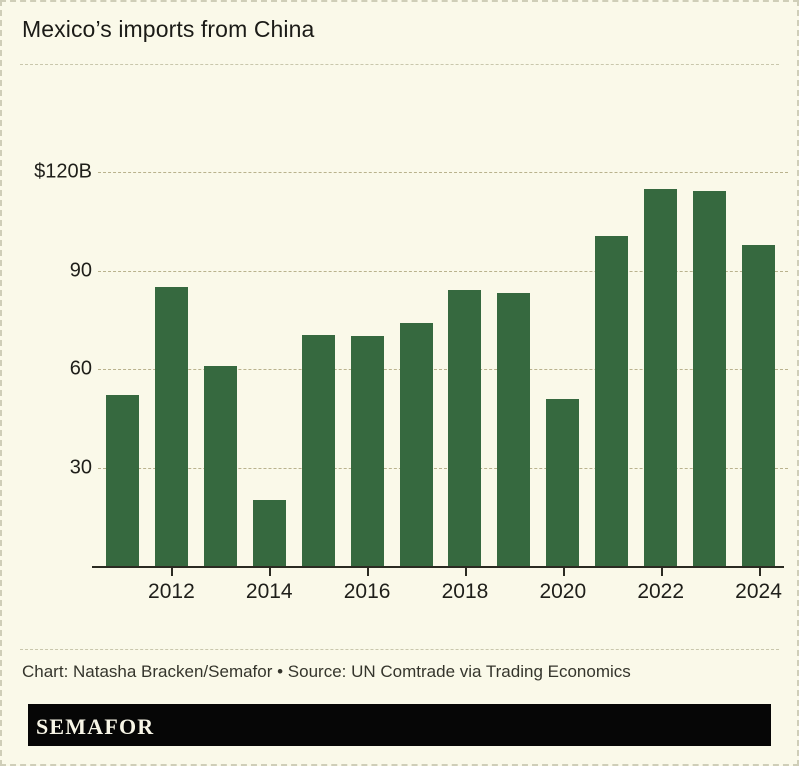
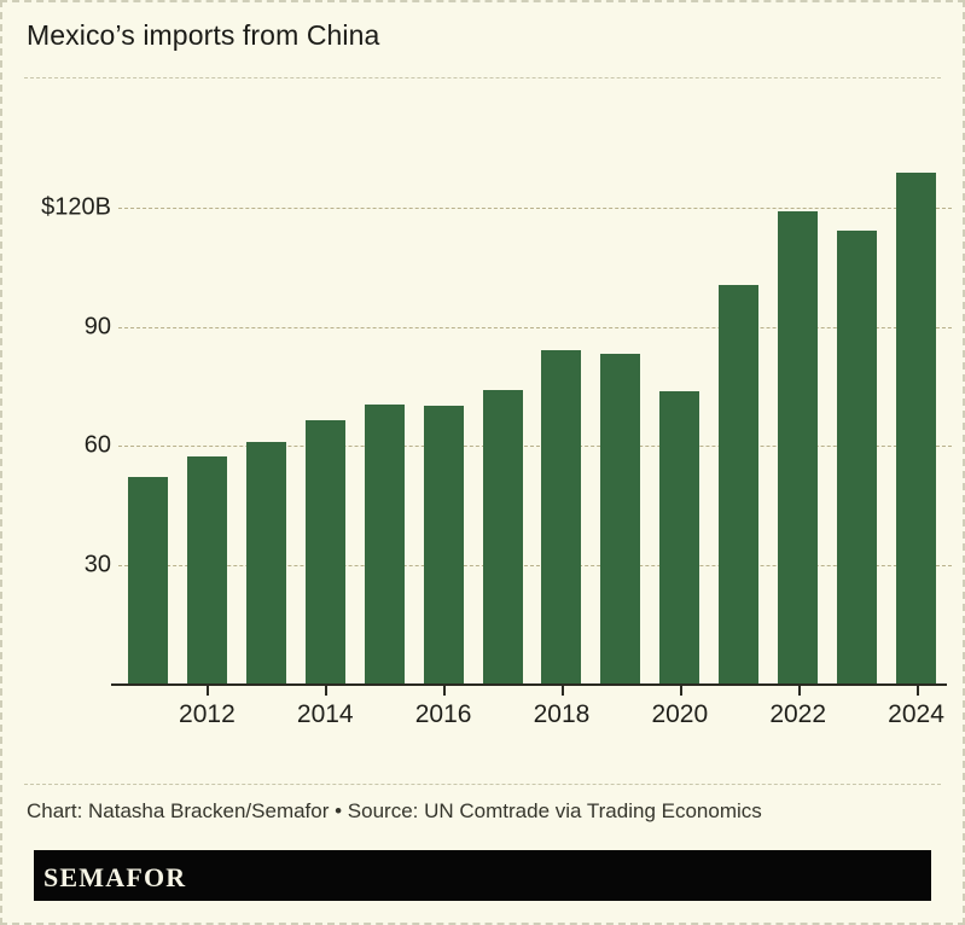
2012: $85B -> $57B
2014: $20B -> $66B
2020: $51B -> $74B
2022: $115B -> $119B
2024: $98B -> $129B
